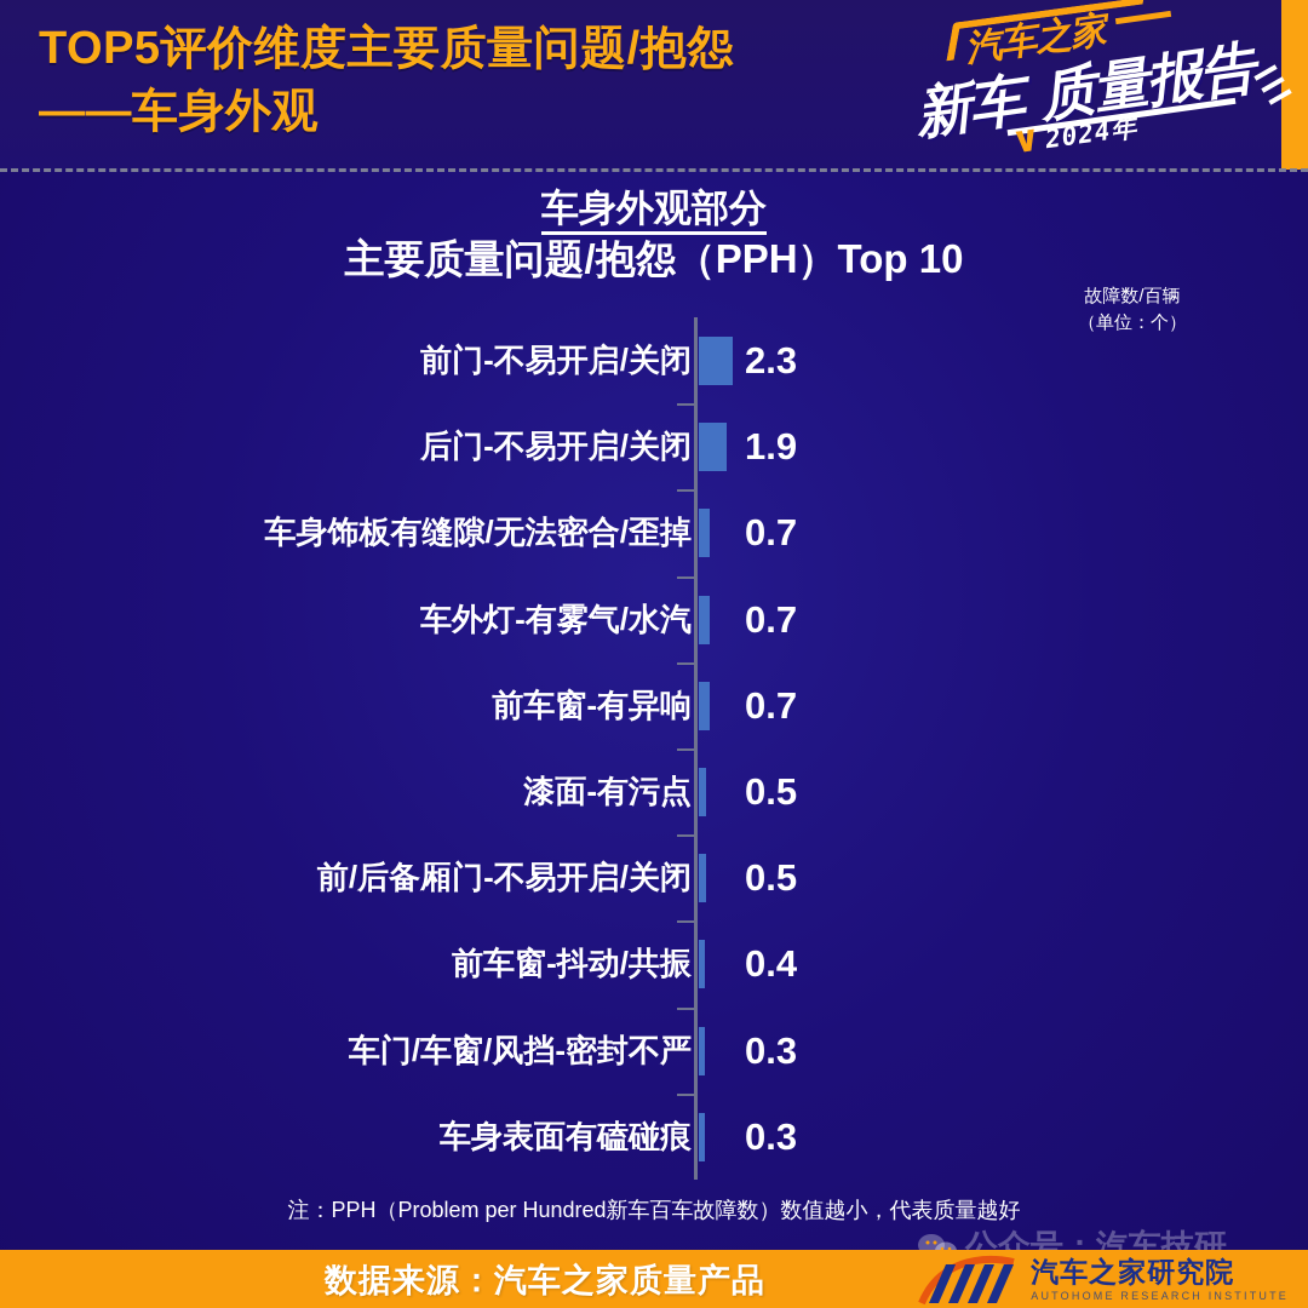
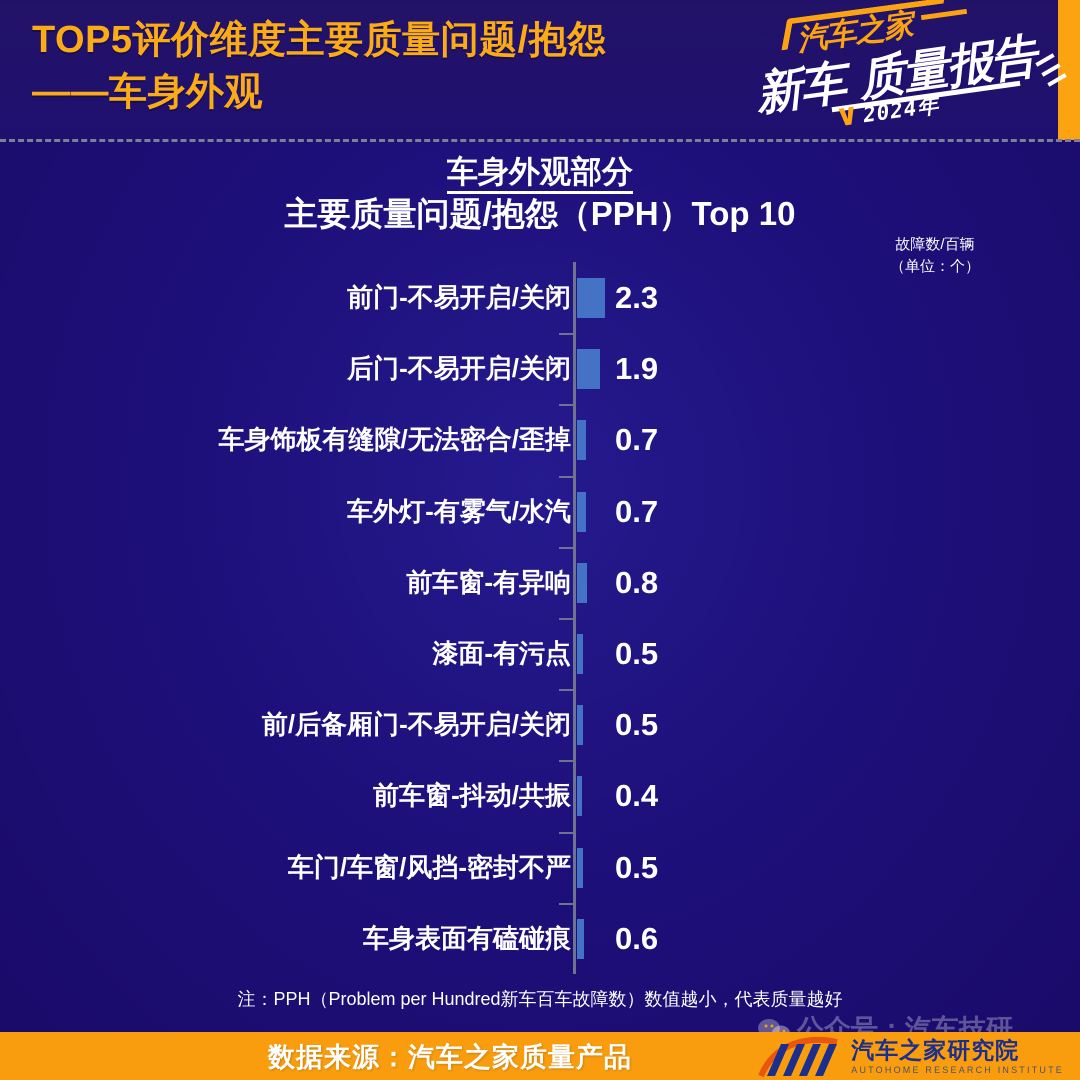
前车窗-有异响: 0.7 -> 0.8
车门/车窗/风挡-密封不严: 0.3 -> 0.5
车身表面有磕碰痕: 0.3 -> 0.6
